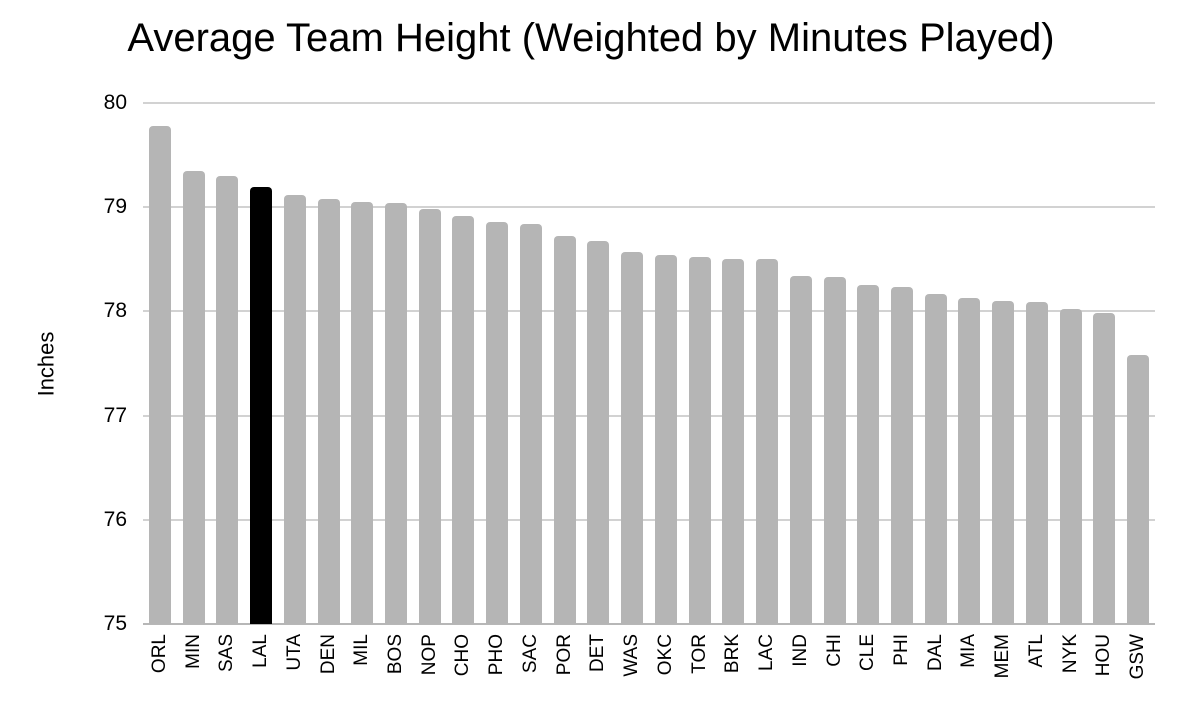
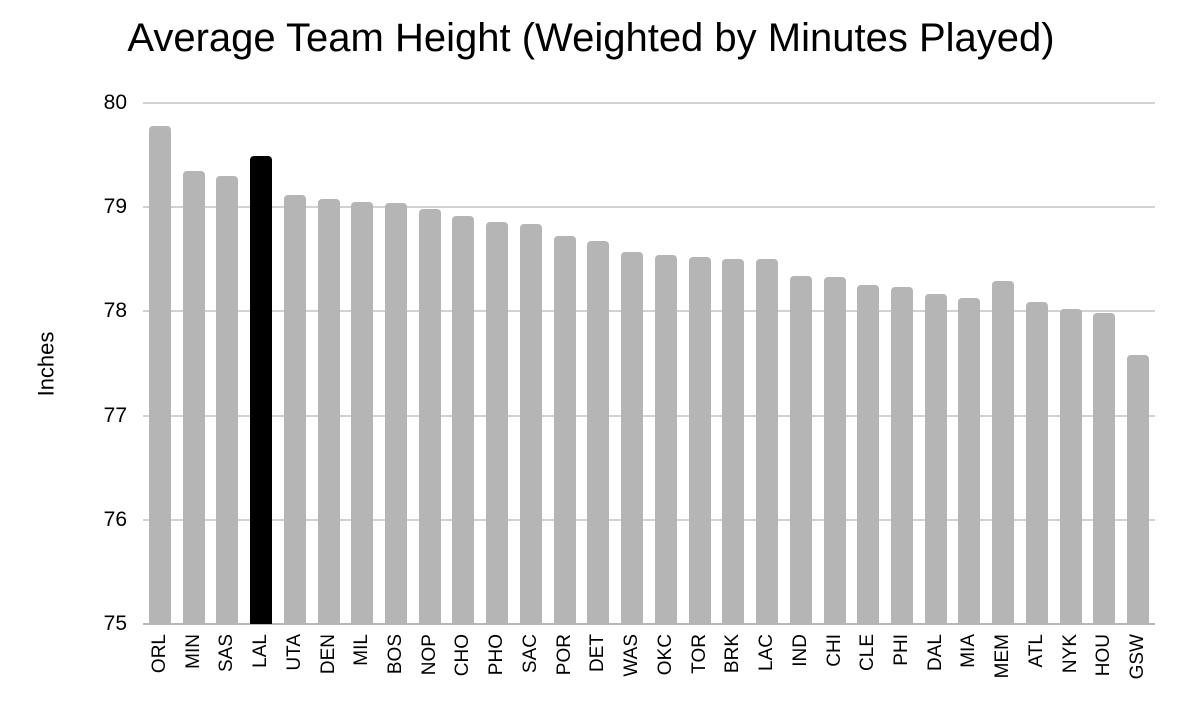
LAL: 79.19 -> 79.49
MEM: 78.10 -> 78.29
